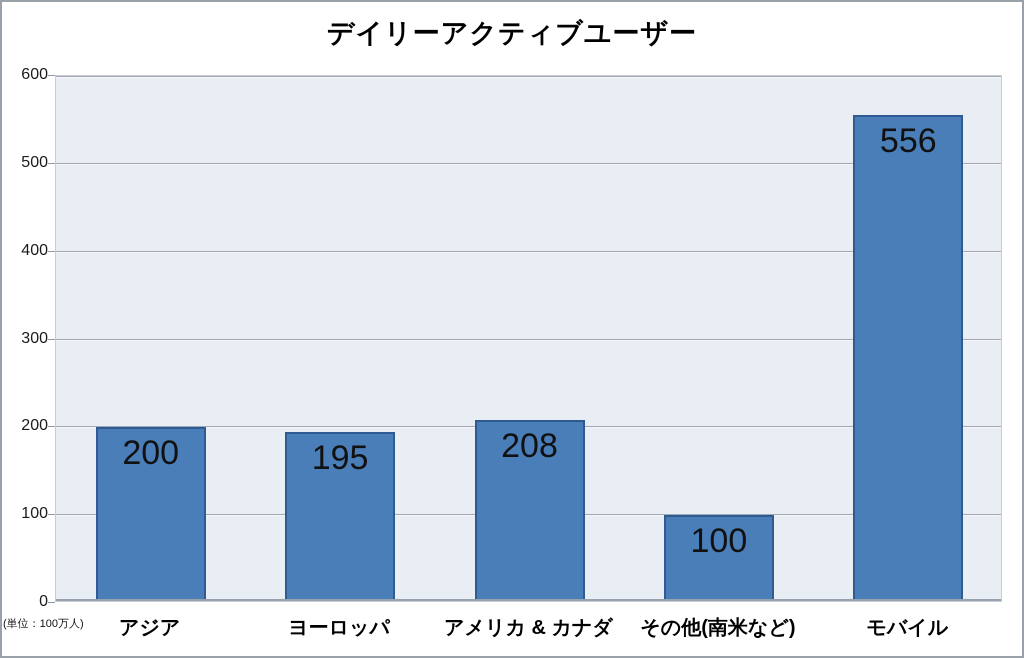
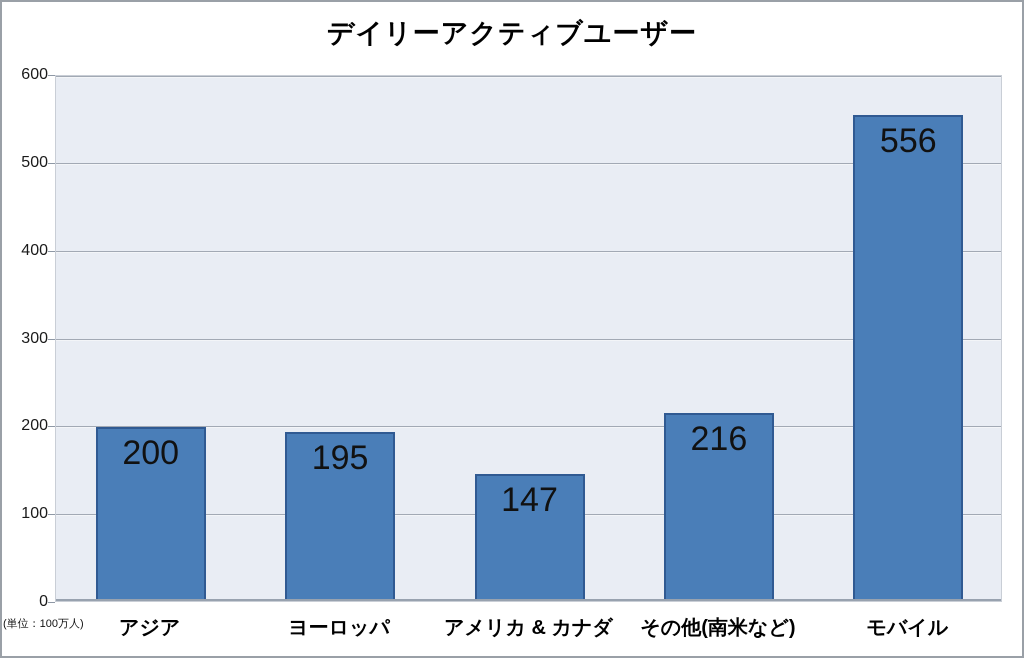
アメリカ & カナダ: 208 -> 147
その他(南米など): 100 -> 216
